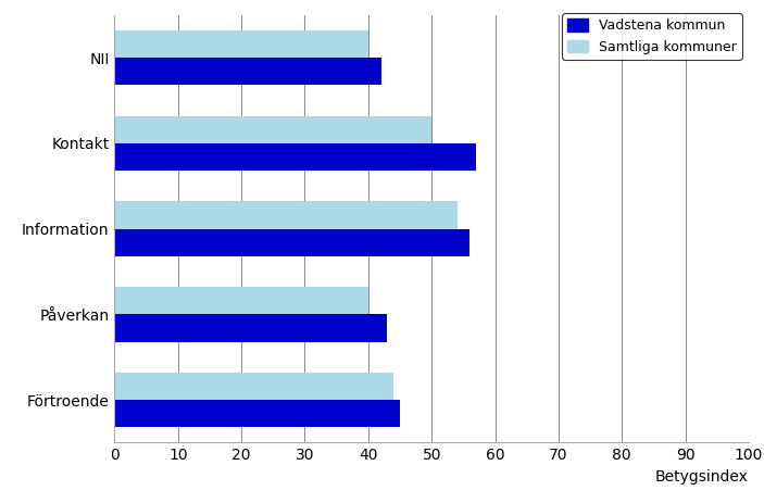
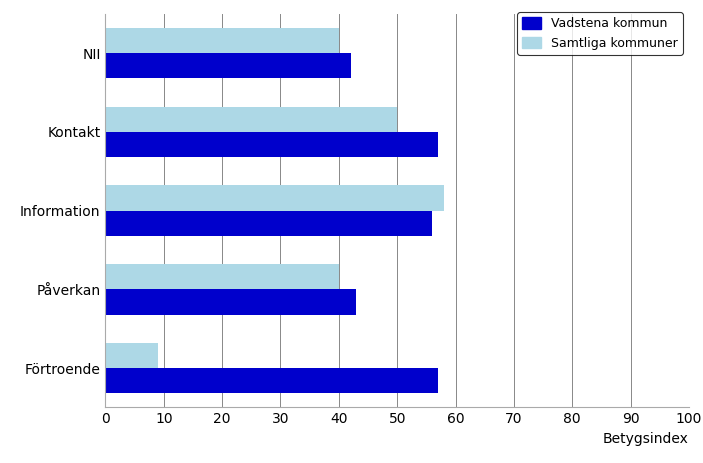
Samtliga kommuner/Information: 54 -> 58
Samtliga kommuner/Förtroende: 44 -> 9
Vadstena kommun/Förtroende: 45 -> 57
